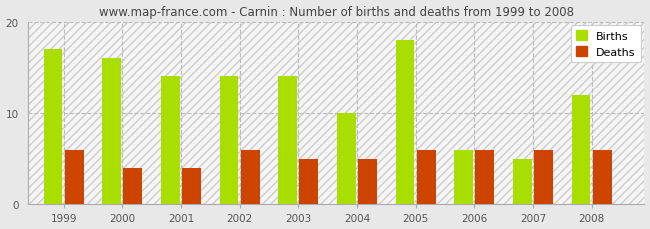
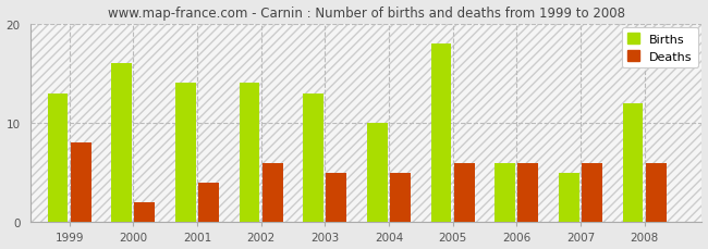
Births/1999: 17 -> 13
Deaths/1999: 6 -> 8
Deaths/2000: 4 -> 2
Births/2003: 14 -> 13
